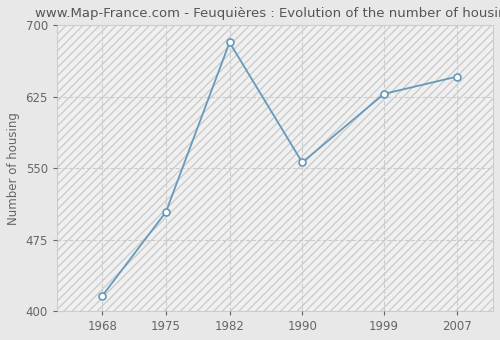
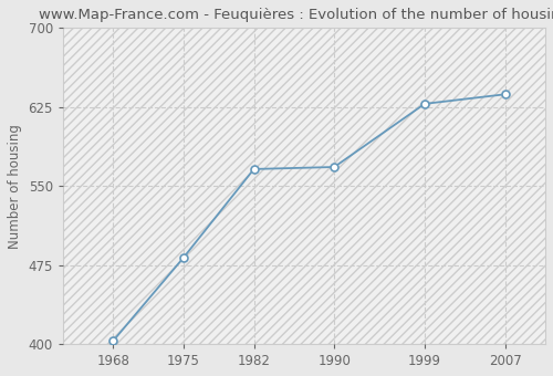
1968: 416 -> 403
1975: 504 -> 482
1982: 682 -> 566
1990: 556 -> 568
2007: 646 -> 637
